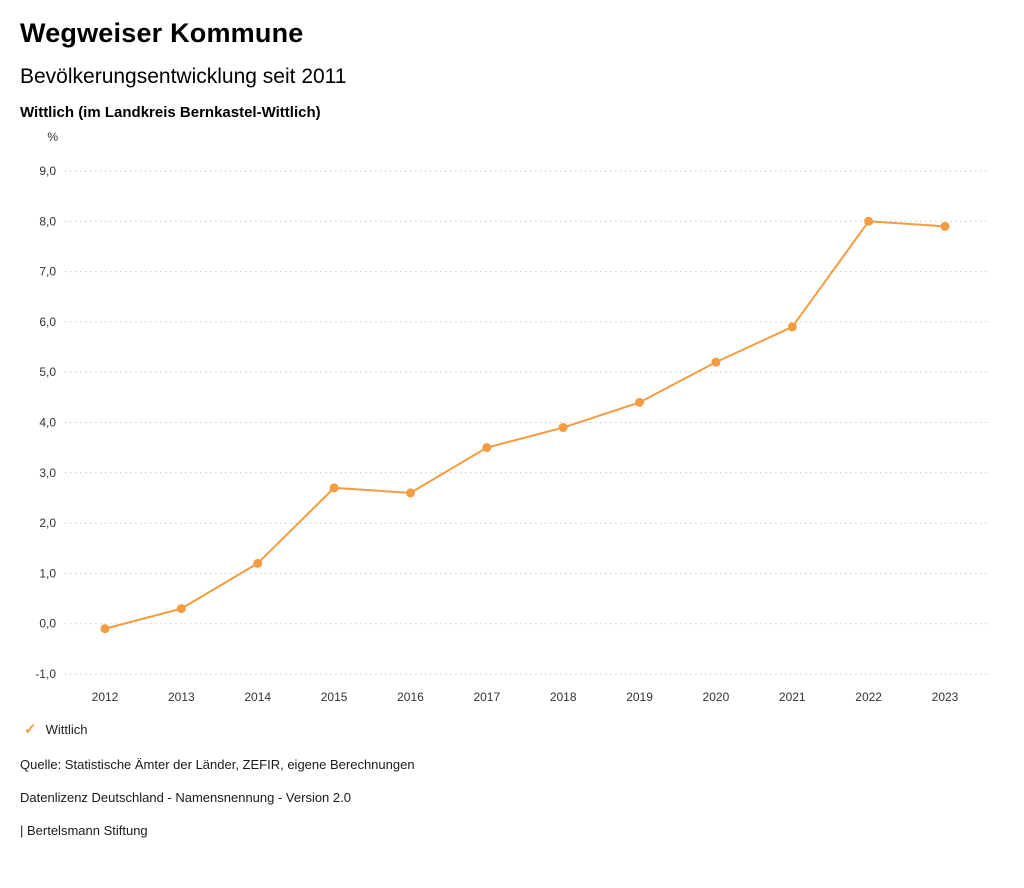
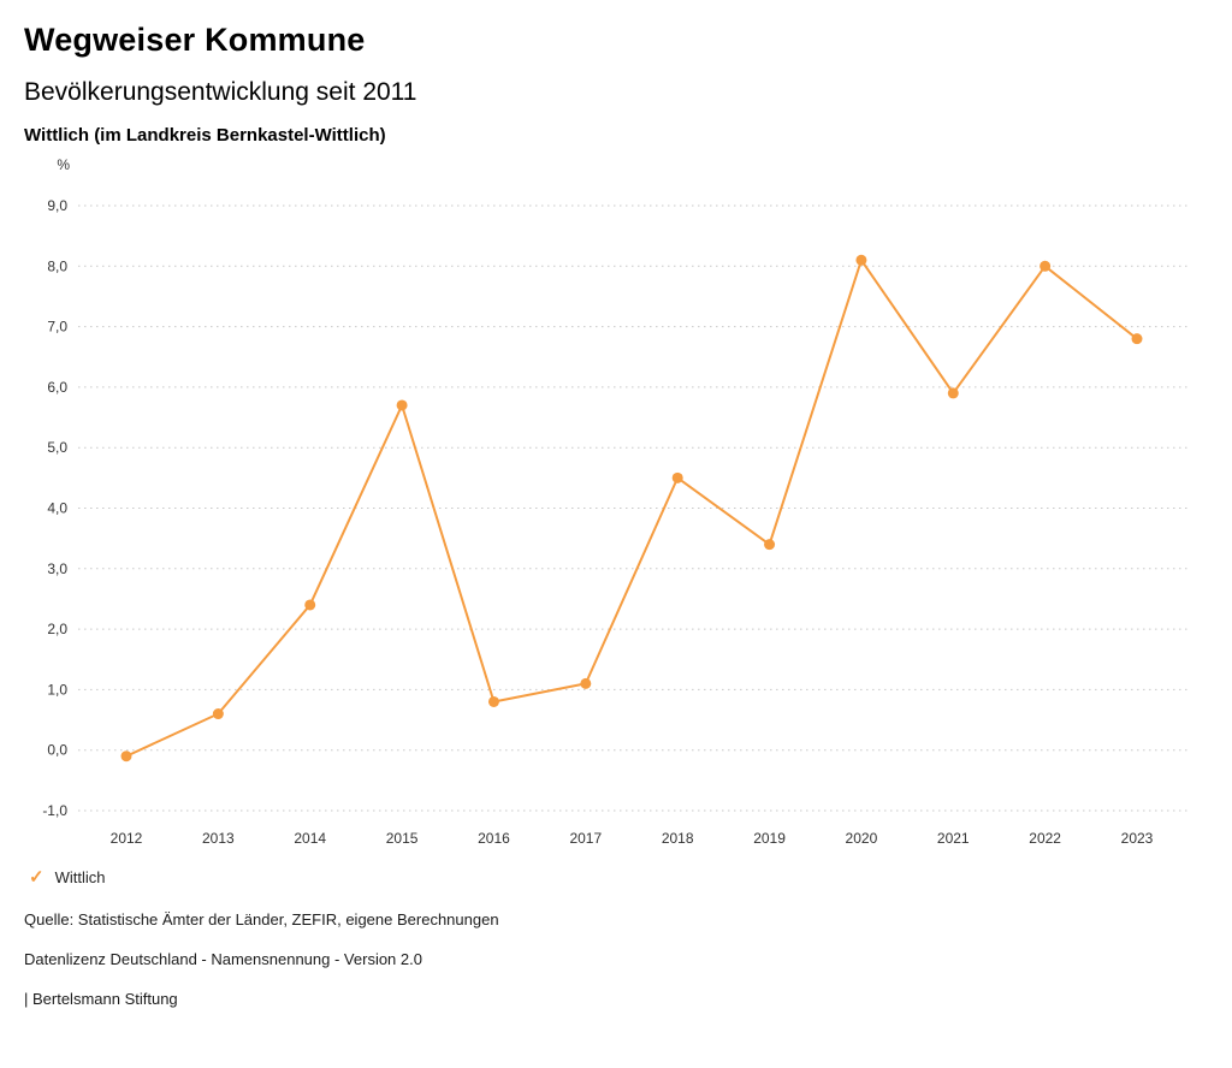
2013: 0,3 -> 0,6
2014: 1,2 -> 2,4
2015: 2,7 -> 5,7
2016: 2,6 -> 0,8
2017: 3,5 -> 1,1
2018: 3,9 -> 4,5
2019: 4,4 -> 3,4
2020: 5,2 -> 8,1
2023: 7,9 -> 6,8
